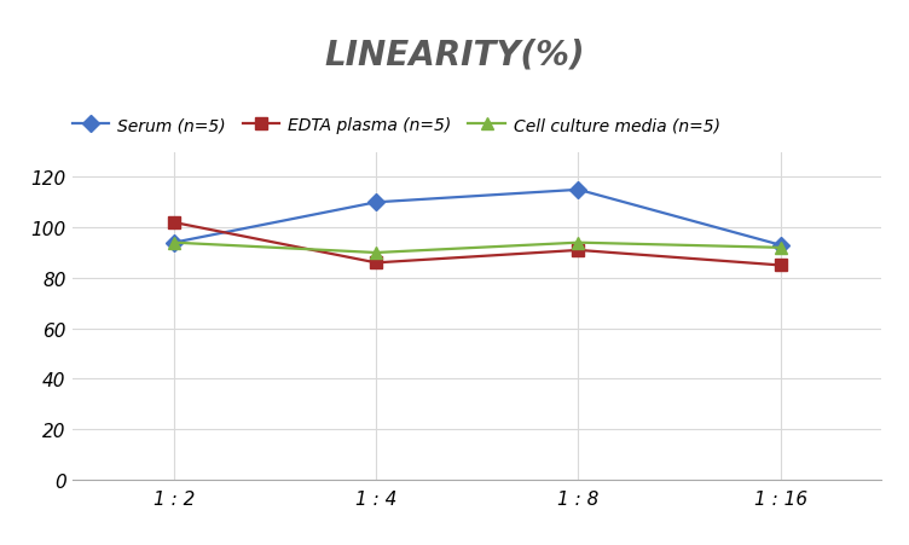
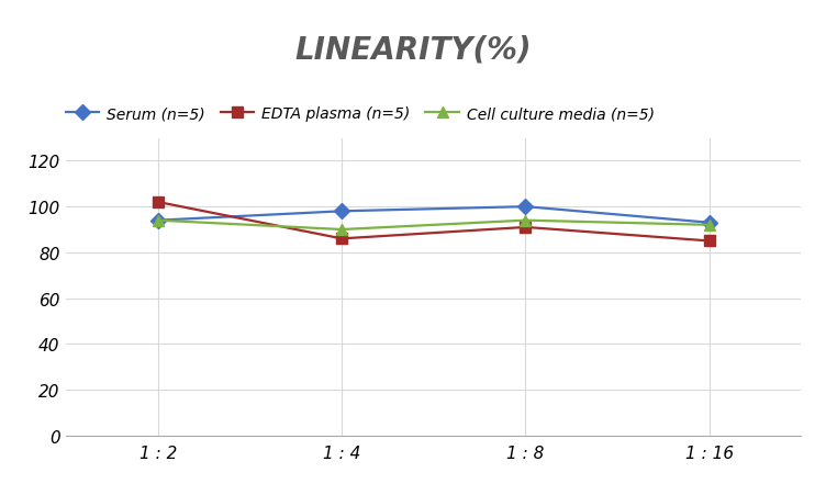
Serum (n=5)/1 : 4: 110 -> 98
Serum (n=5)/1 : 8: 115 -> 100
